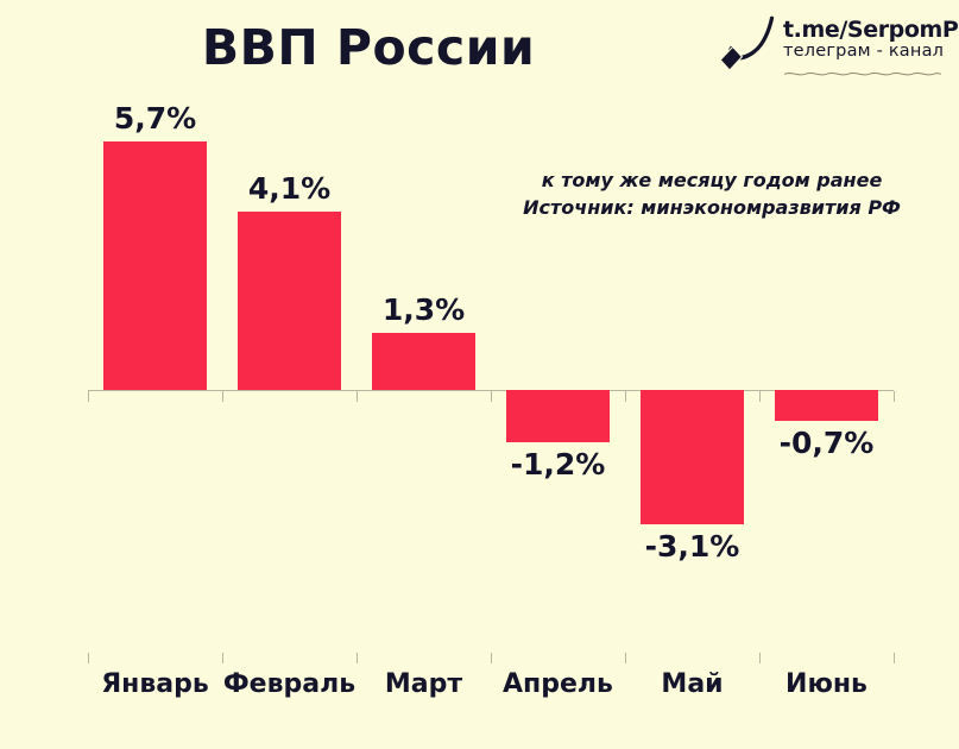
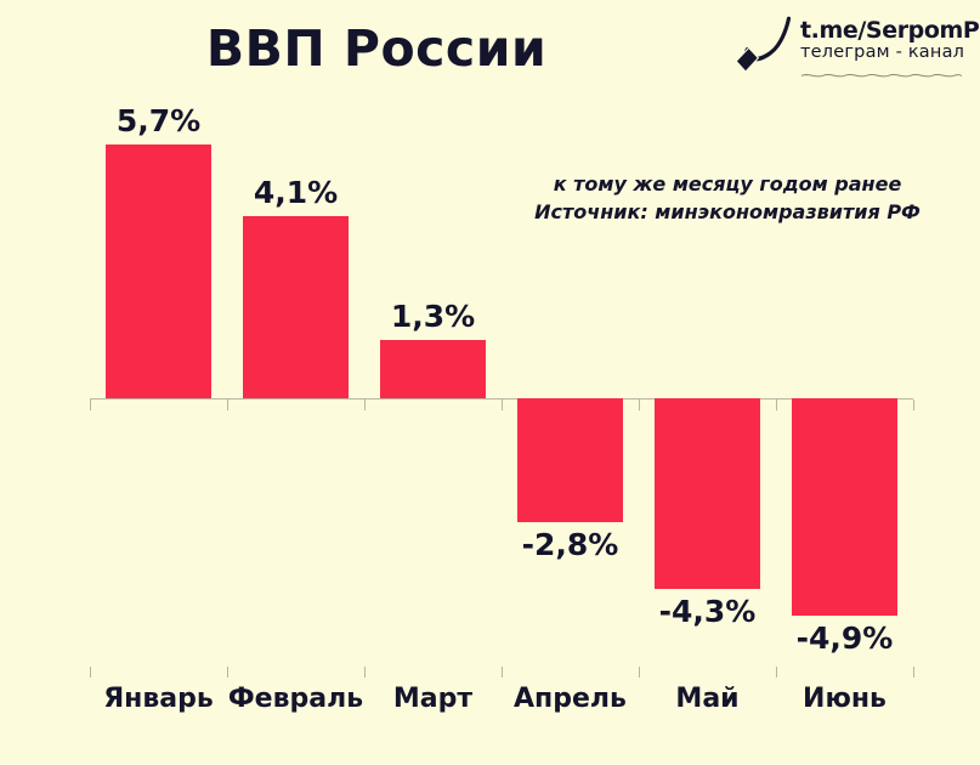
Апрель: -1,2% -> -2,8%
Май: -3,1% -> -4,3%
Июнь: -0,7% -> -4,9%
